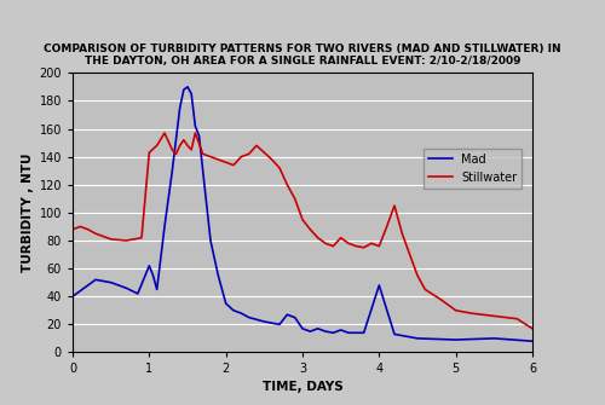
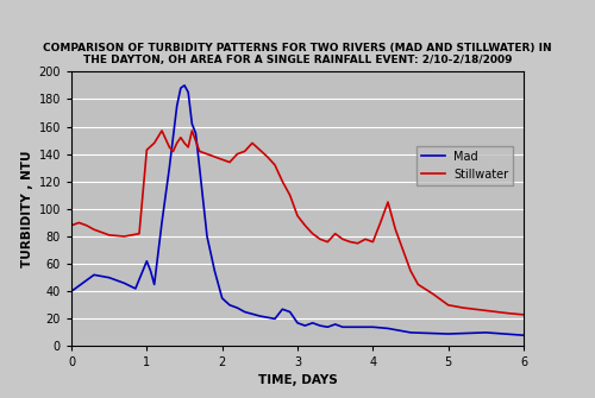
Mad/4: 48 -> 14
Stillwater/6: 17 -> 23
